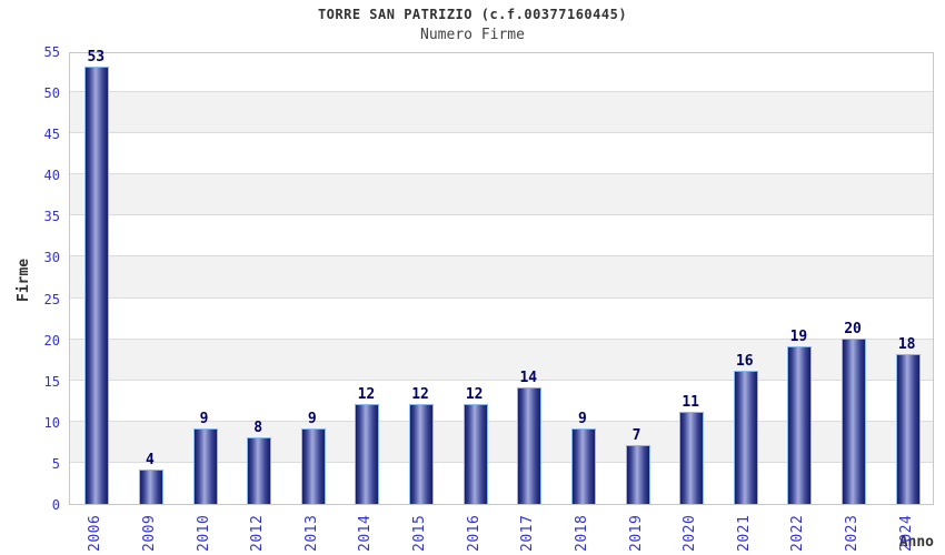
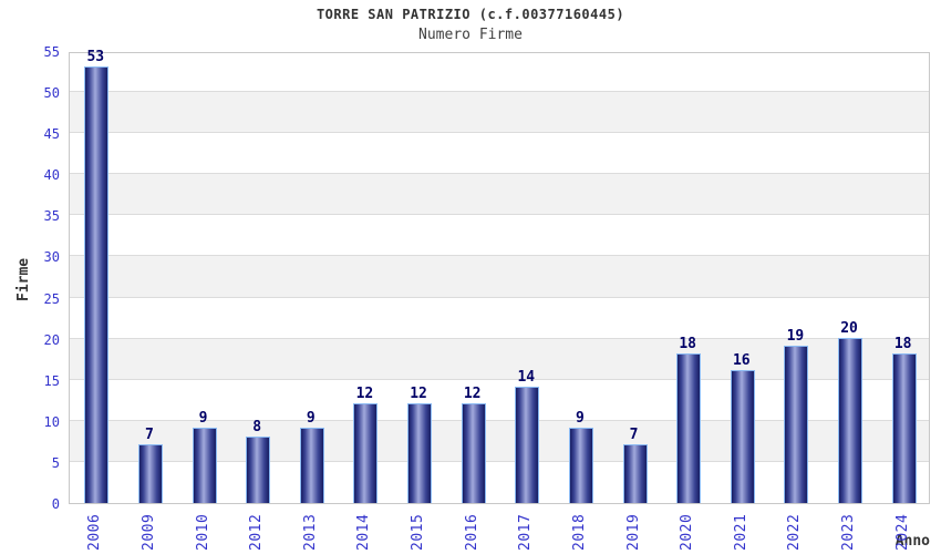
2009: 4 -> 7
2020: 11 -> 18
